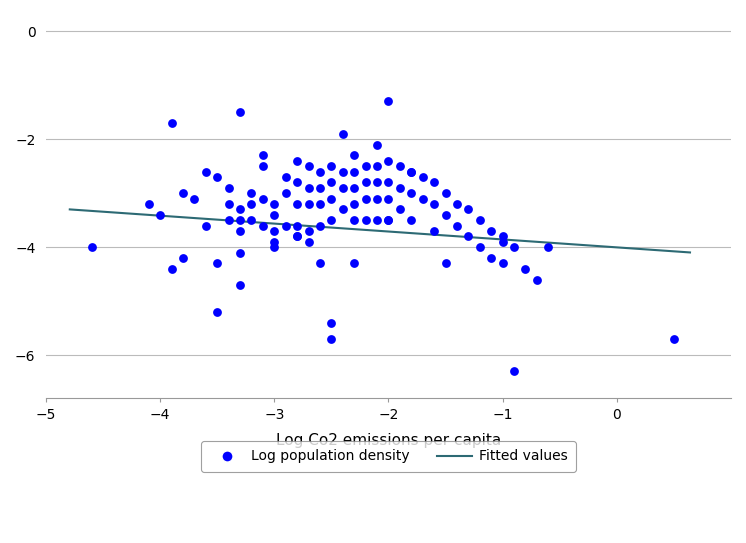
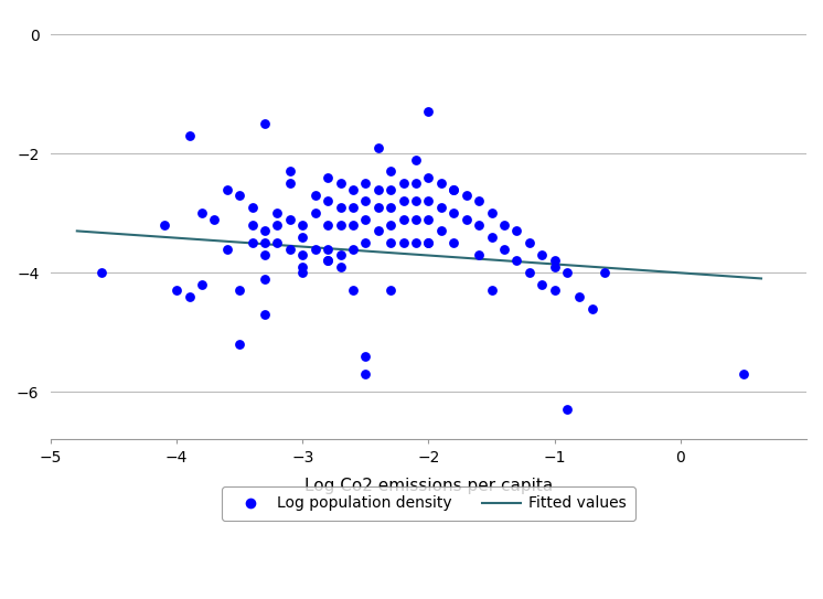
−4: -3.4 -> -4.3
